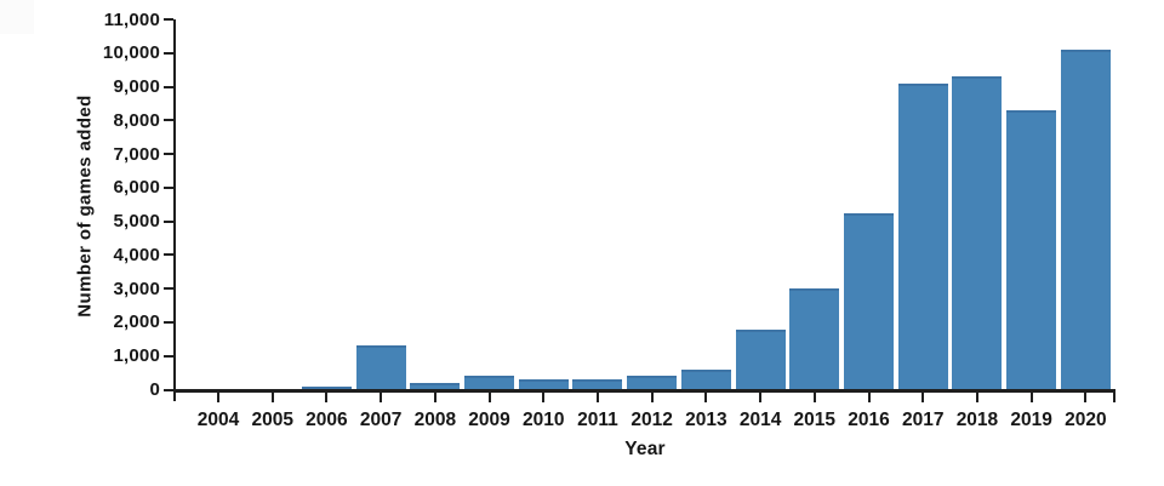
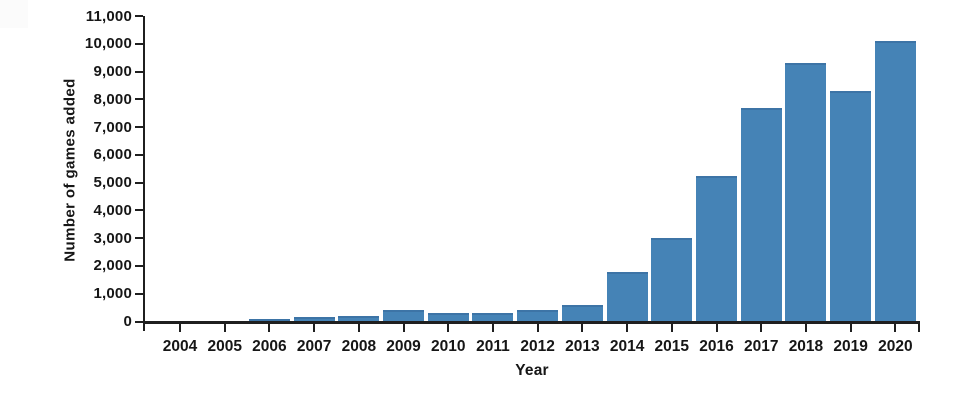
2007: 1300 -> 200
2017: 9100 -> 7700
